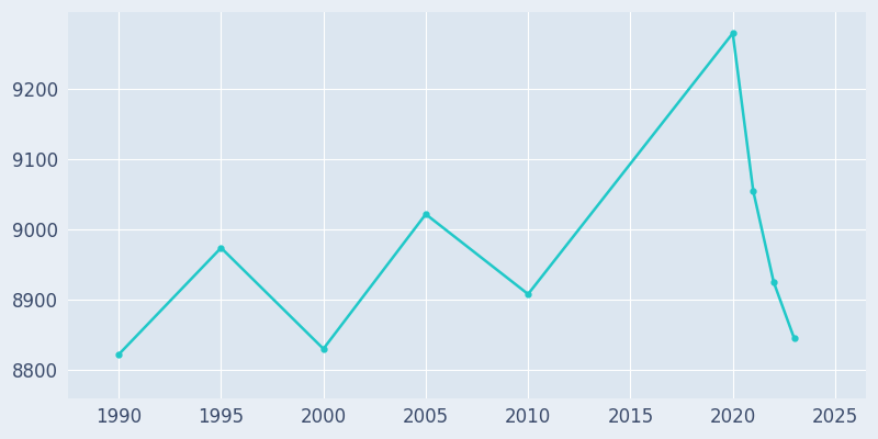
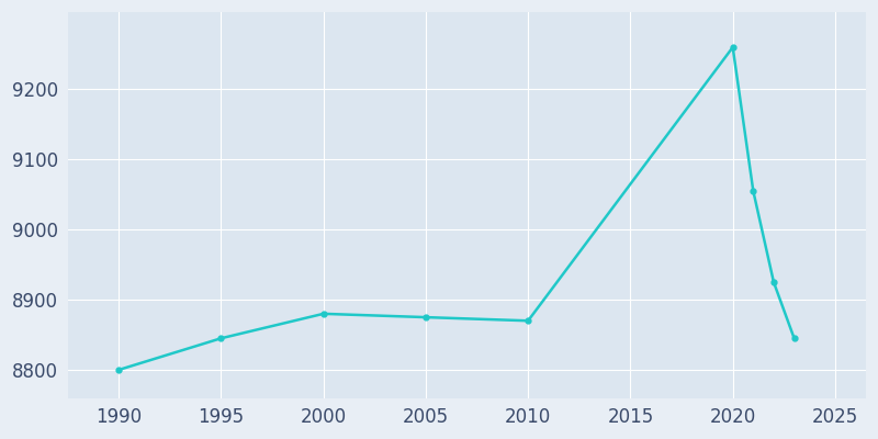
1990: 8822 -> 8800
1995: 8974 -> 8845
2000: 8830 -> 8880
2005: 9022 -> 8875
2010: 8908 -> 8870
2020: 9280 -> 9260
